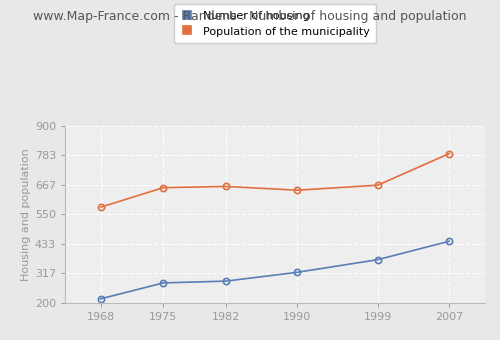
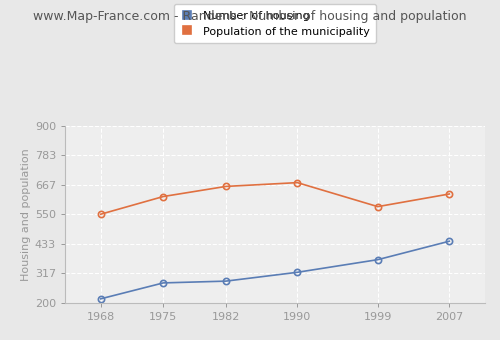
Population of the municipality/1968: 578 -> 550
Population of the municipality/1975: 655 -> 620
Population of the municipality/1990: 645 -> 675
Population of the municipality/1999: 665 -> 580
Population of the municipality/2007: 790 -> 630
